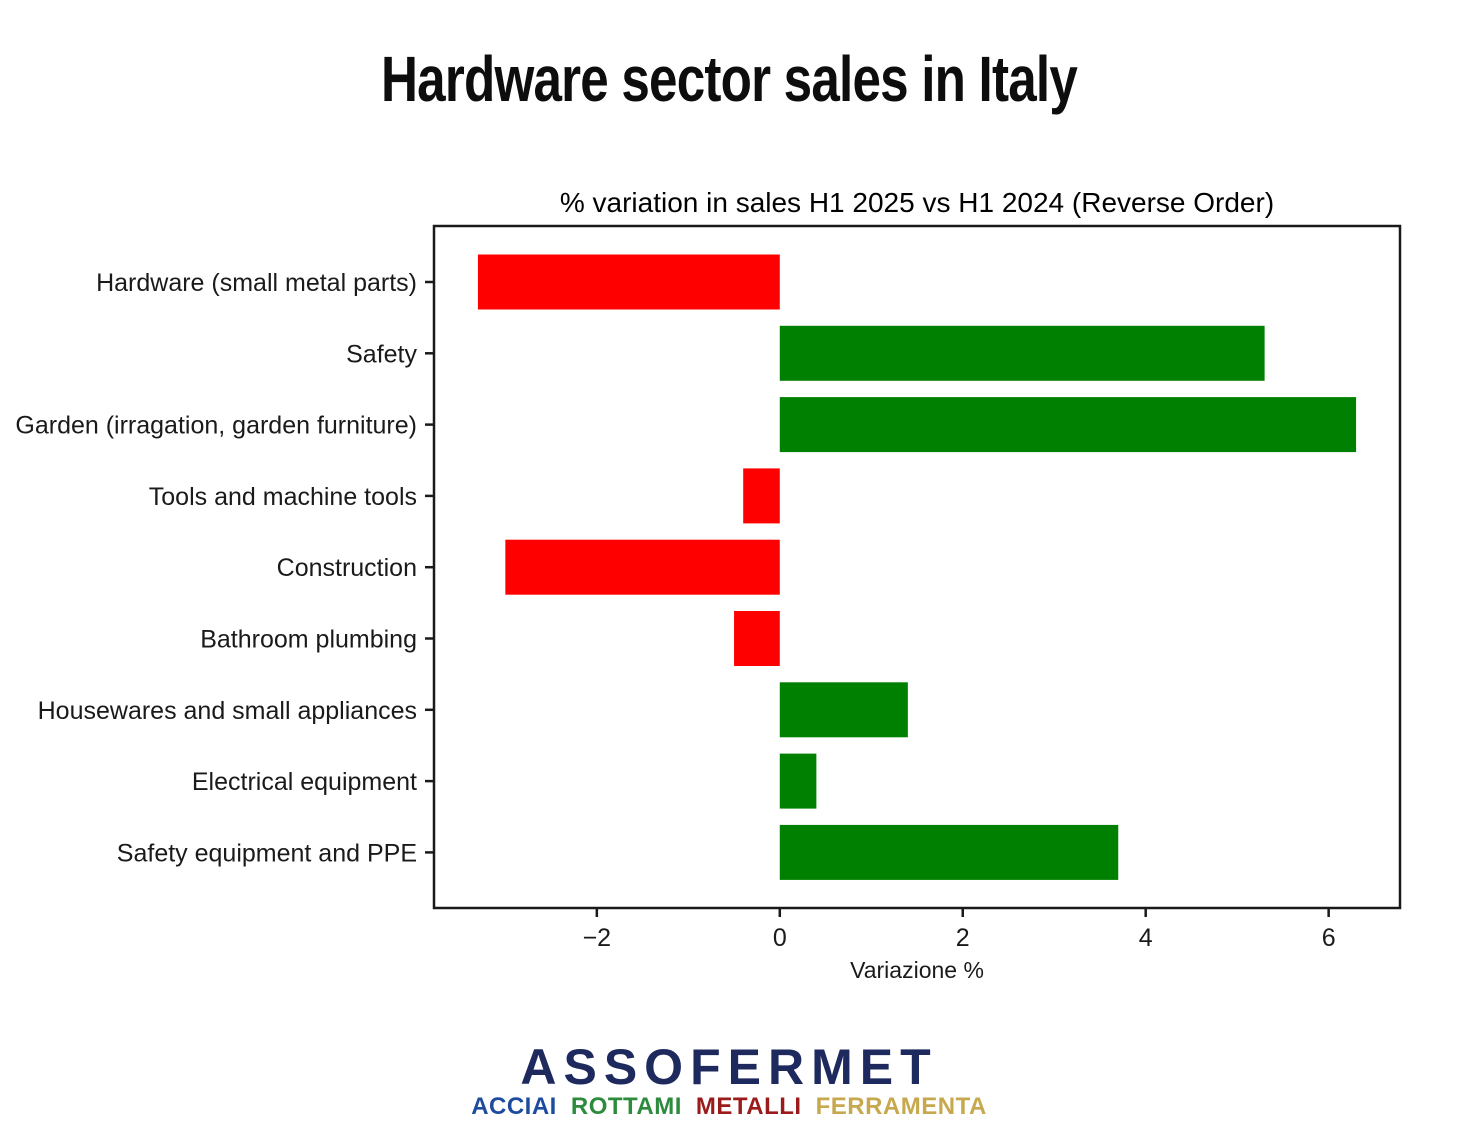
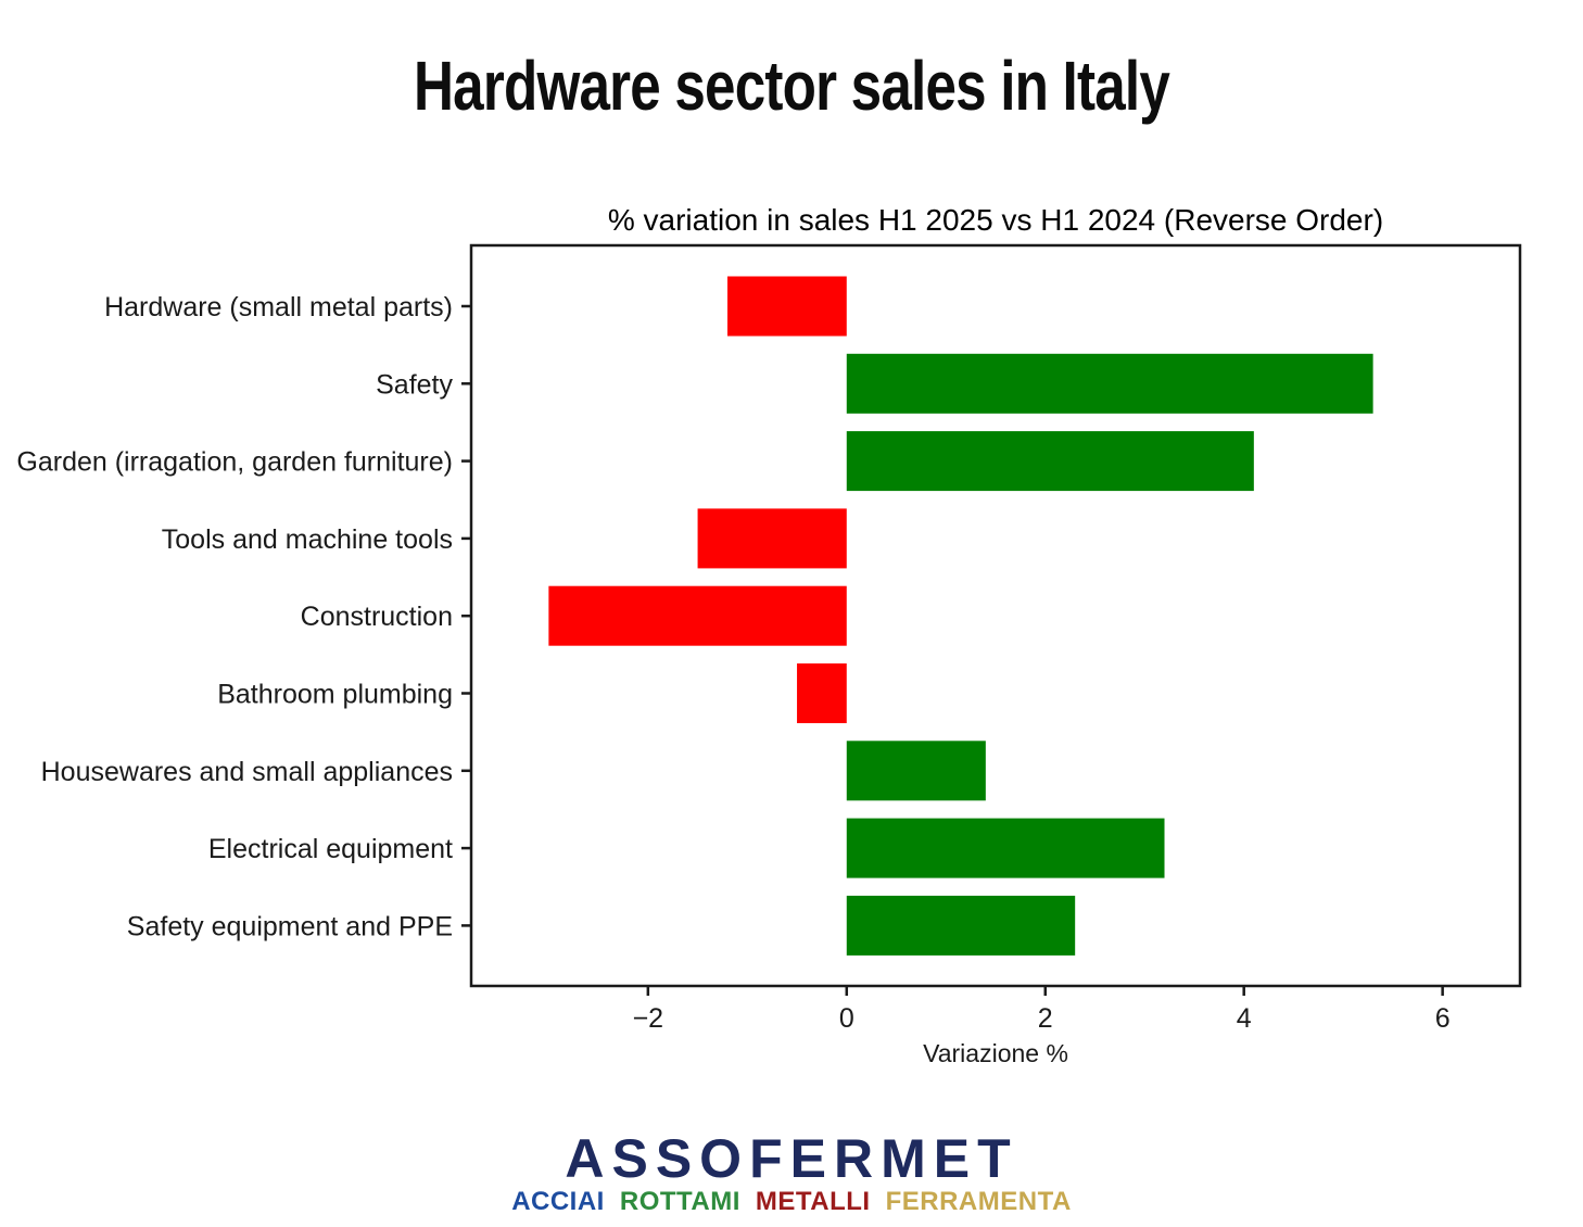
Hardware (small metal parts): -3.3 -> -1.2
Garden (irragation, garden furniture): 6.3 -> 4.1
Tools and machine tools: -0.4 -> -1.5
Electrical equipment: 0.4 -> 3.2
Safety equipment and PPE: 3.7 -> 2.3
